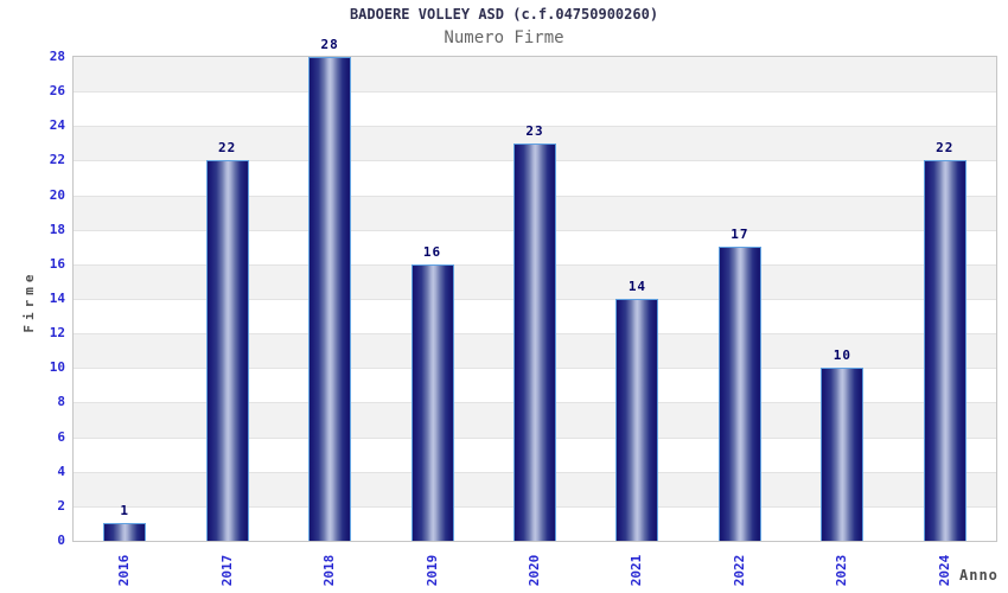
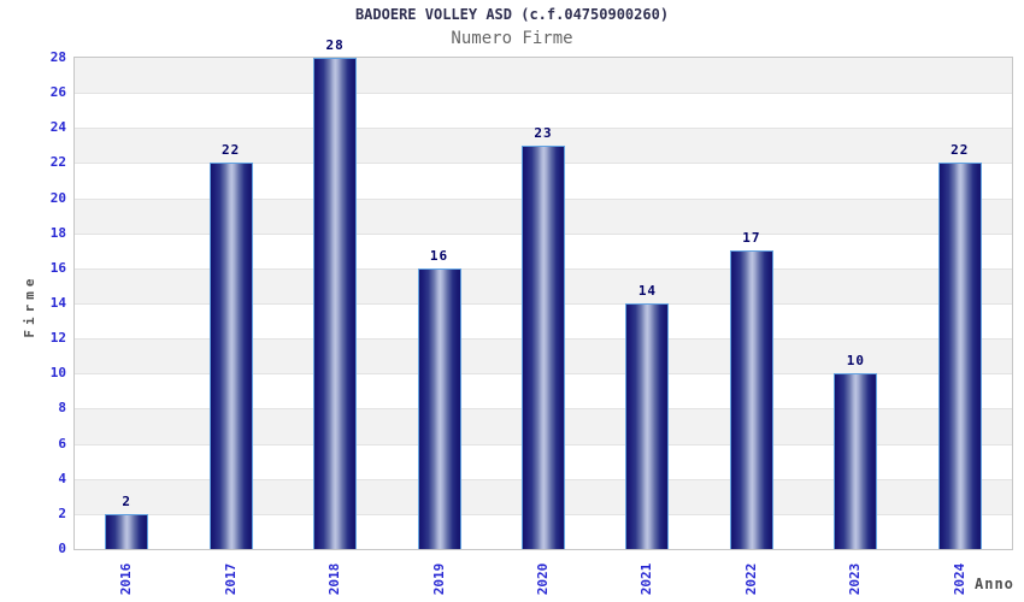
2016: 1 -> 2
